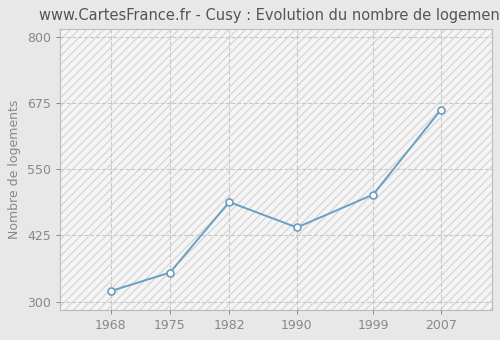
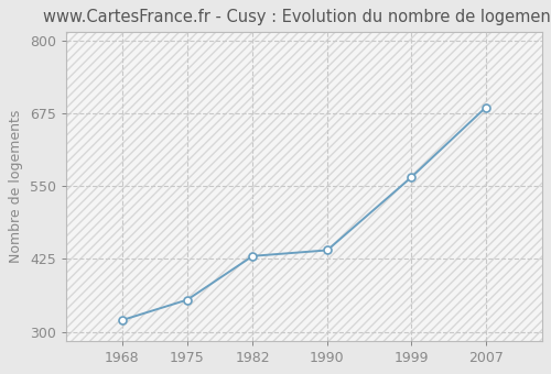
1982: 488 -> 430
1999: 502 -> 565
2007: 662 -> 685
